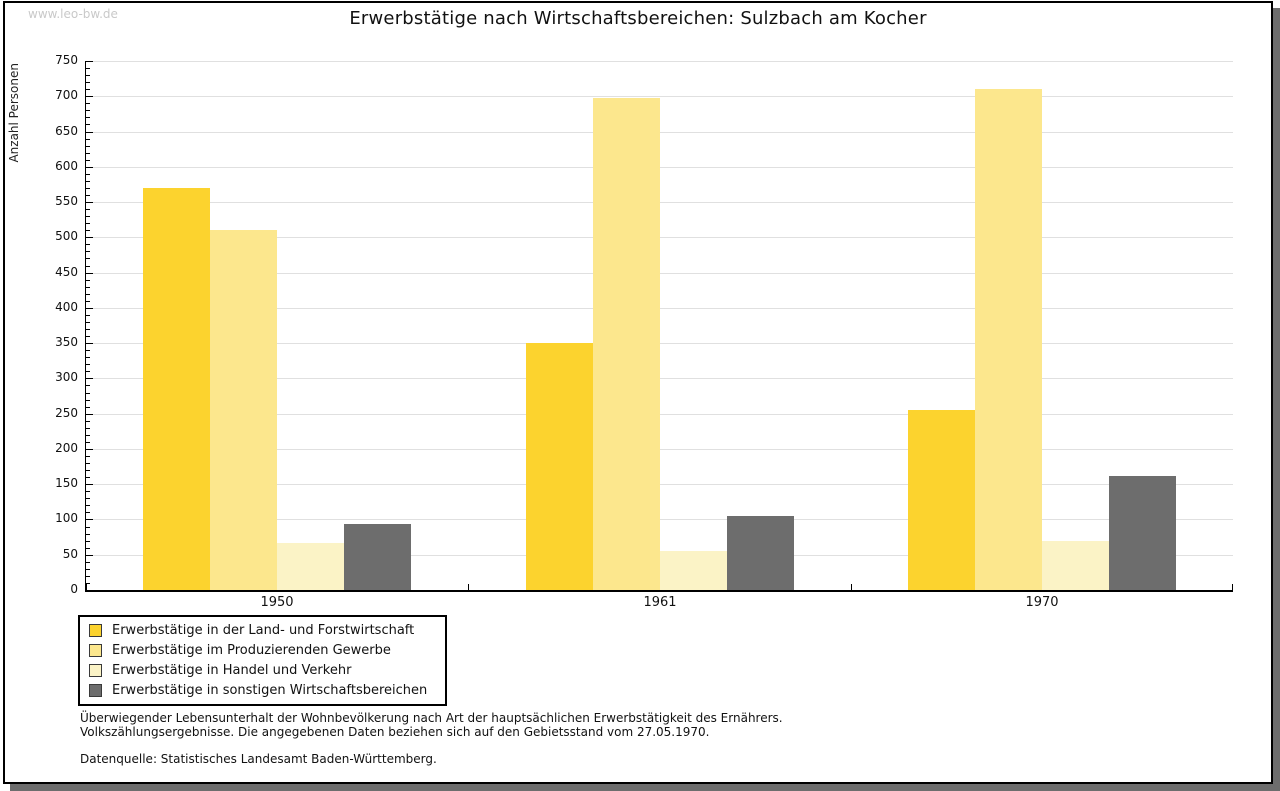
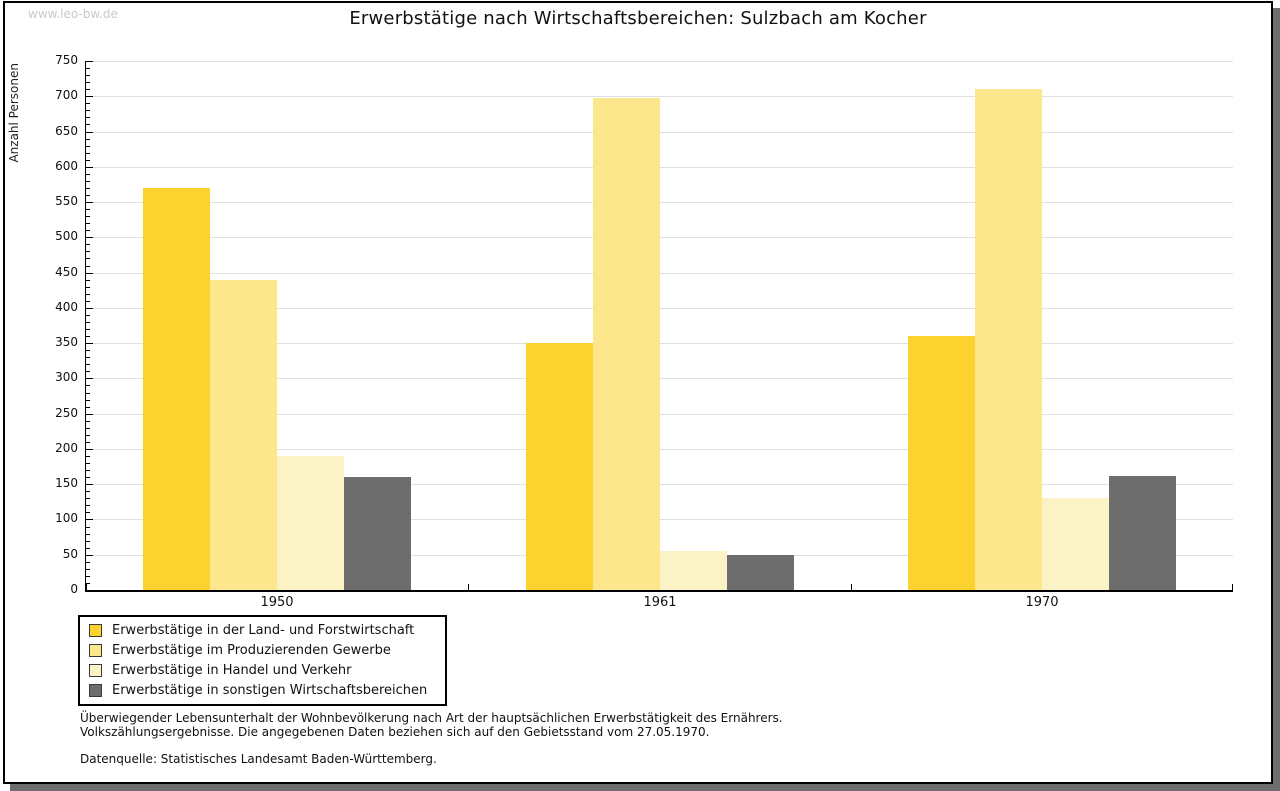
Erwerbstätige im Produzierenden Gewerbe/1950: 510 -> 440
Erwerbstätige in Handel und Verkehr/1950: 70 -> 190
Erwerbstätige in sonstigen Wirtschaftsbereichen/1950: 90 -> 160
Erwerbstätige in sonstigen Wirtschaftsbereichen/1961: 100 -> 50
Erwerbstätige in der Land- und Forstwirtschaft/1970: 260 -> 360
Erwerbstätige in Handel und Verkehr/1970: 70 -> 130
